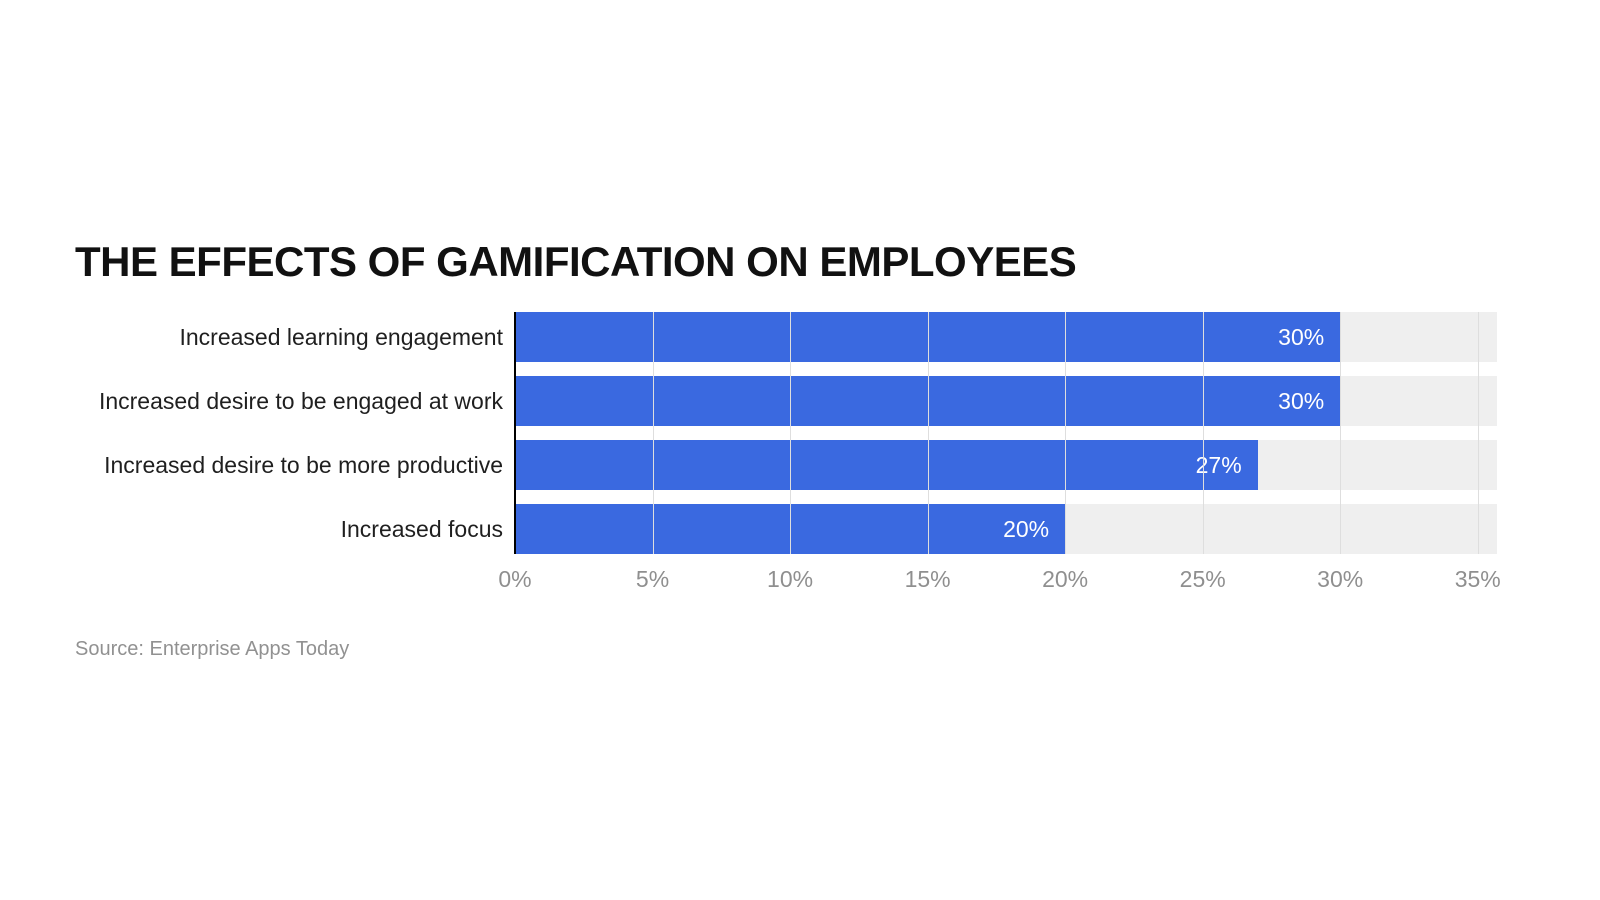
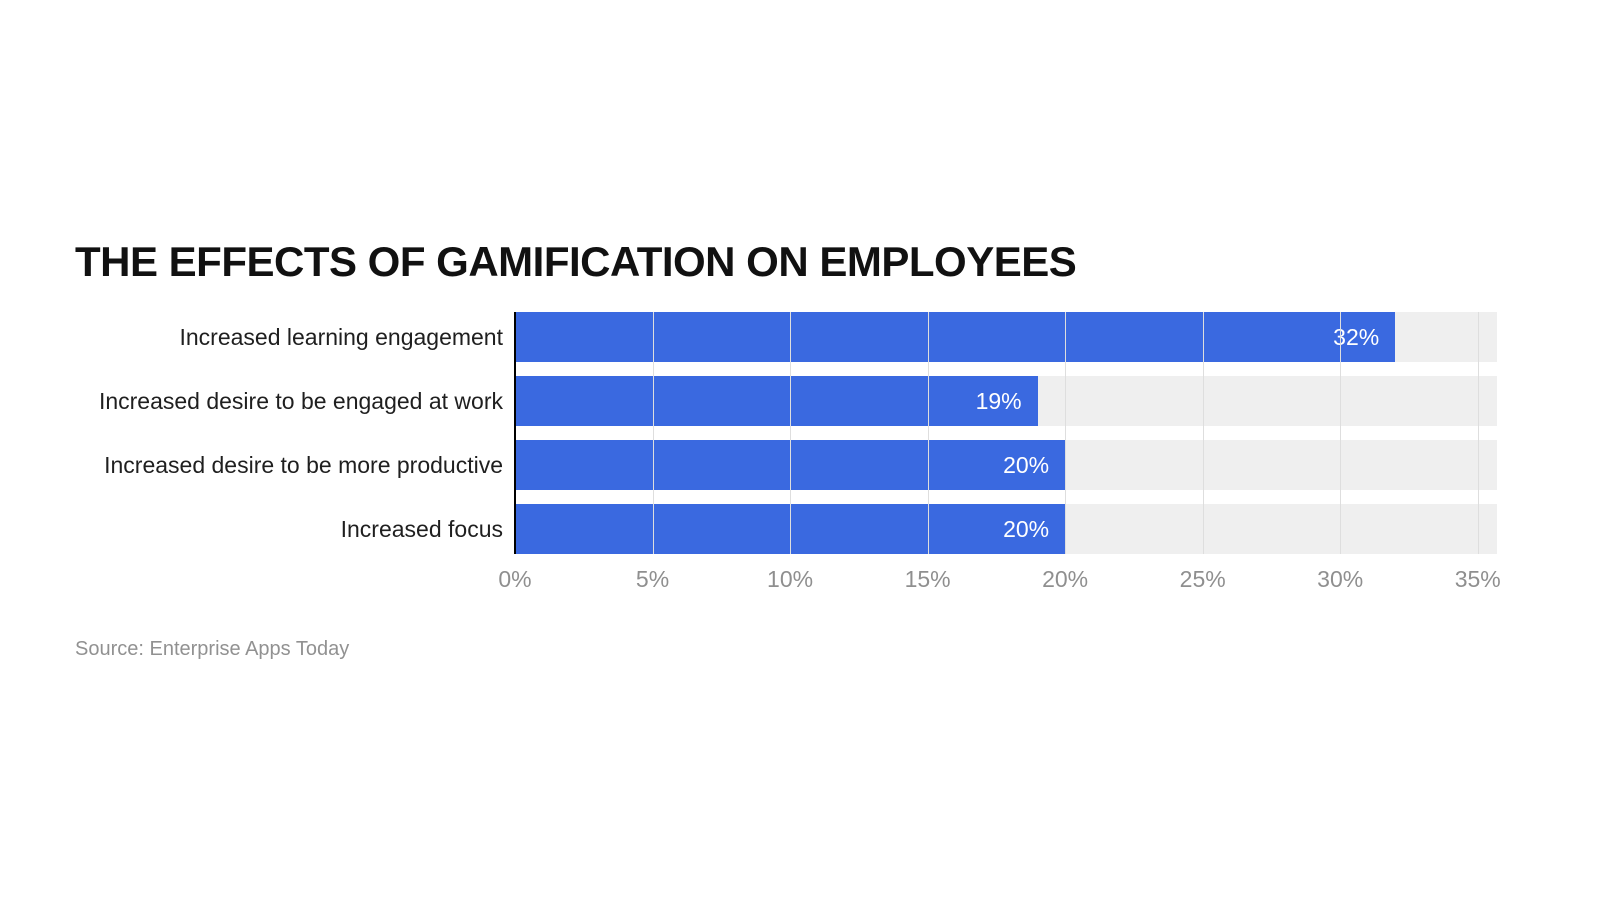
Increased learning engagement: 30% -> 32%
Increased desire to be engaged at work: 30% -> 19%
Increased desire to be more productive: 27% -> 20%
